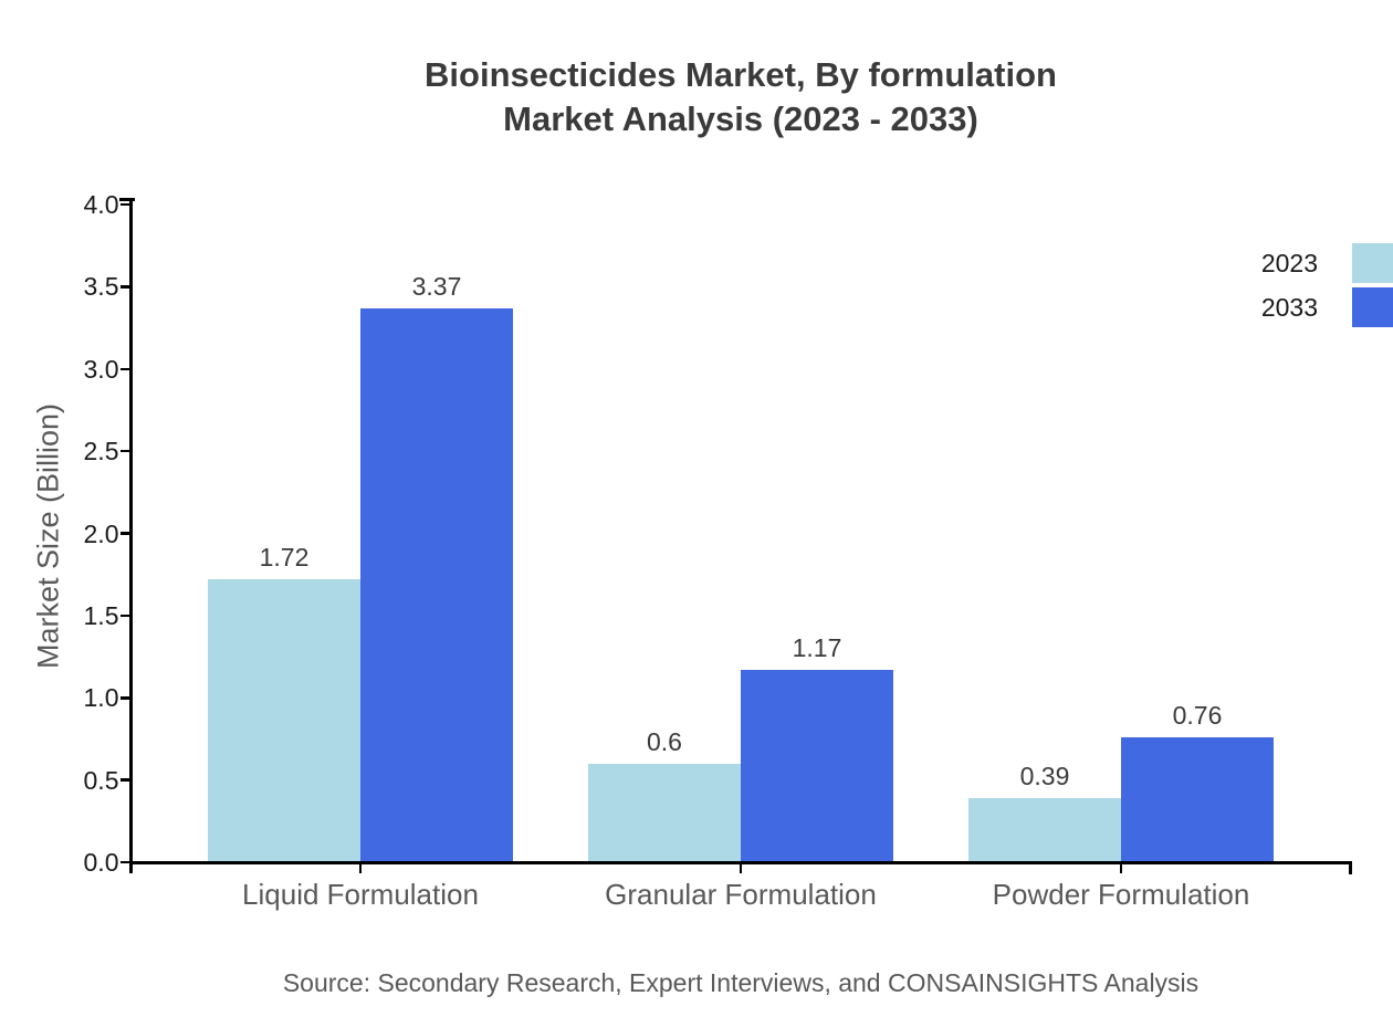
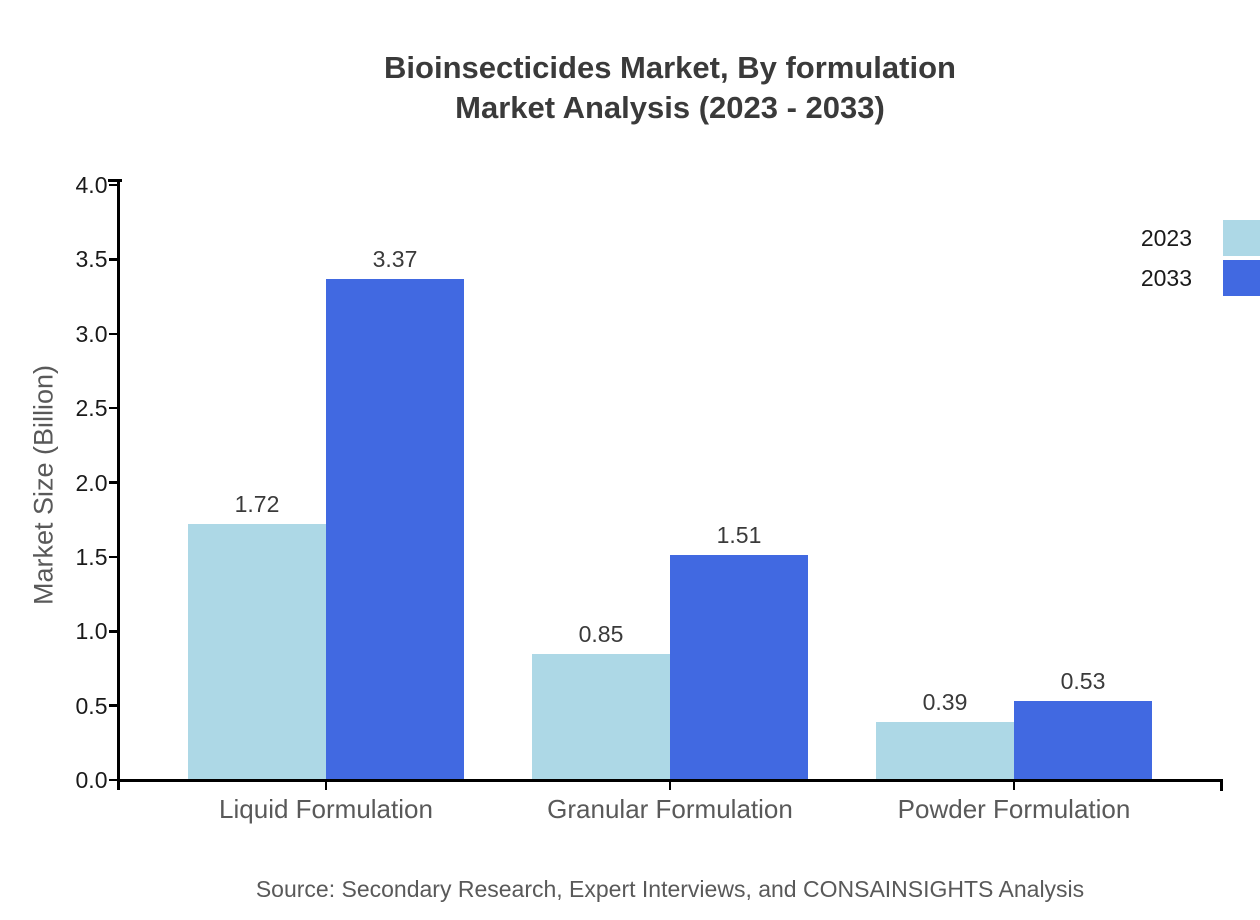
2023/Granular Formulation: 0.6 -> 0.85
2033/Granular Formulation: 1.17 -> 1.51
2033/Powder Formulation: 0.76 -> 0.53
